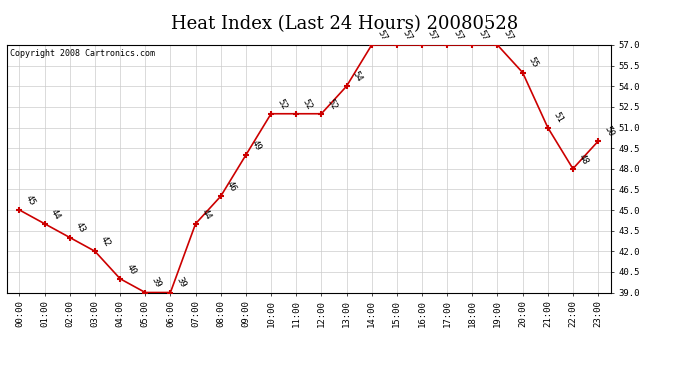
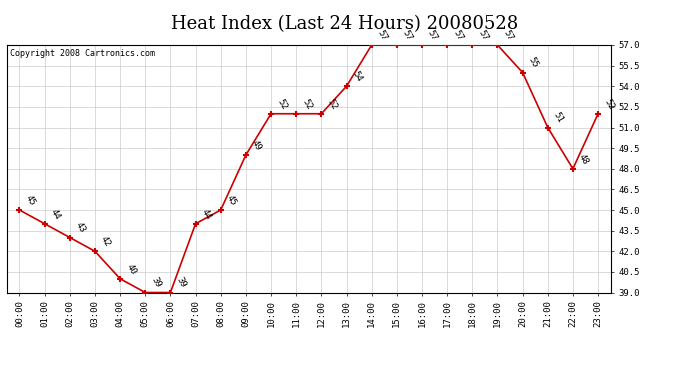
08:00: 46 -> 45
23:00: 50 -> 52
